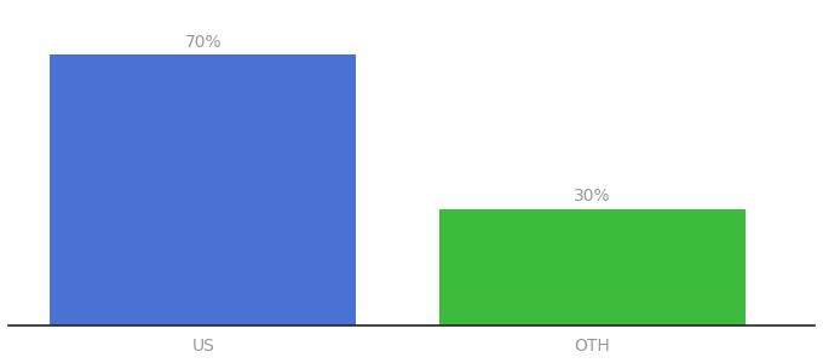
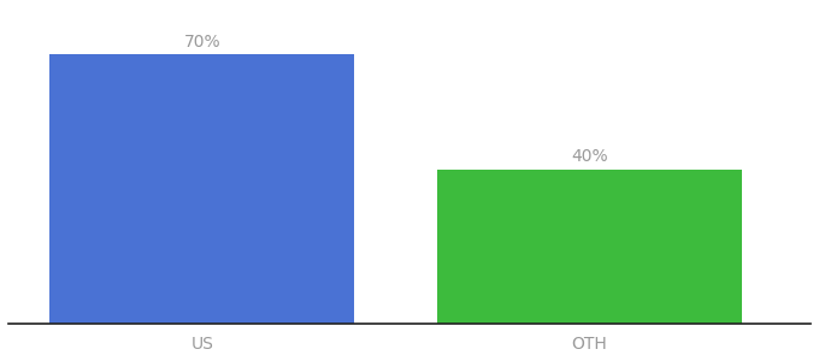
OTH: 30% -> 40%
